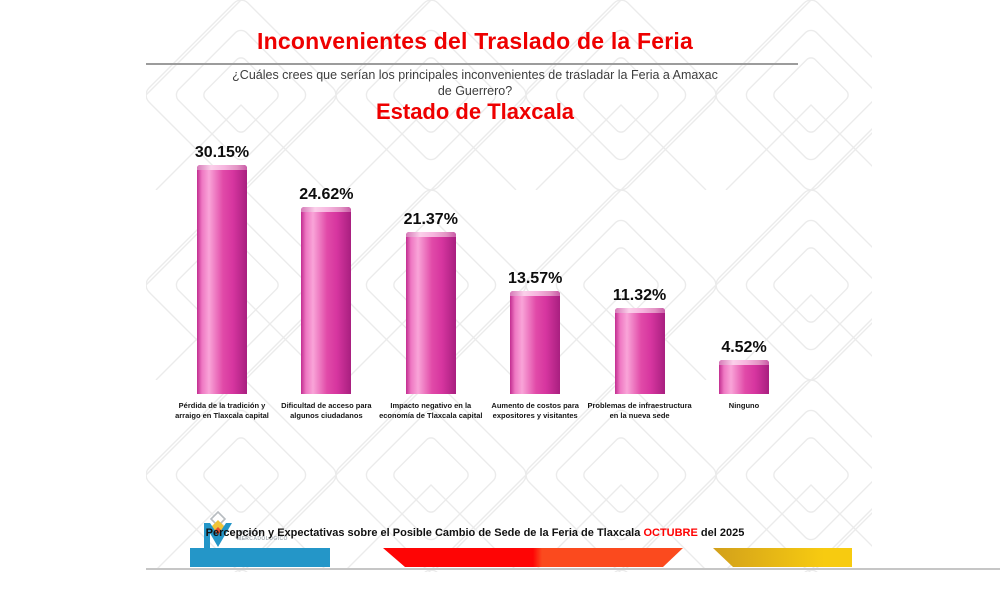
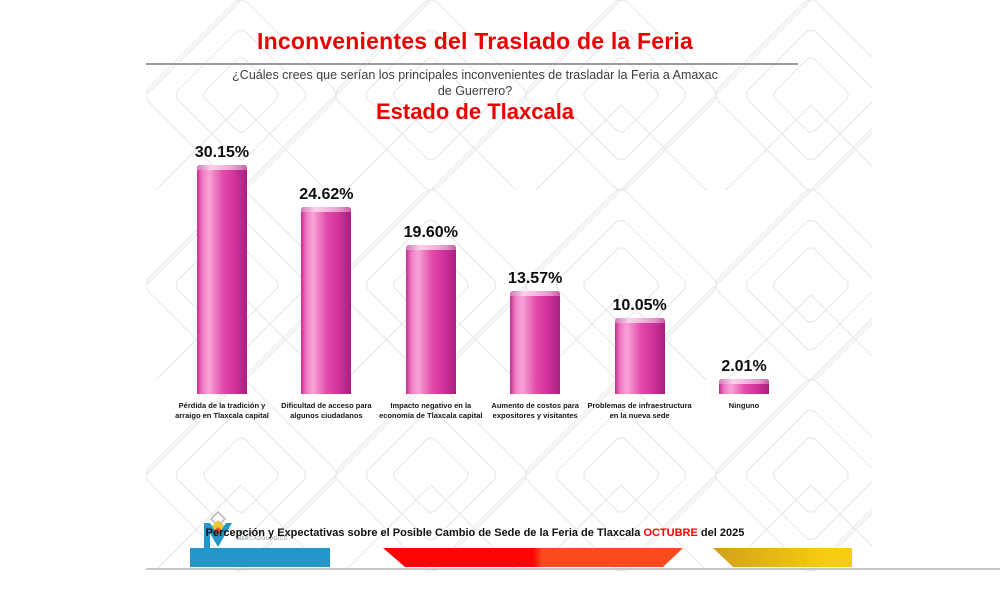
Impacto negativo en la economía de Tlaxcala capital: 21.37% -> 19.60%
Problemas de infraestructura en la nueva sede: 11.32% -> 10.05%
Ninguno: 4.52% -> 2.01%
